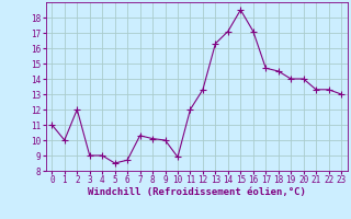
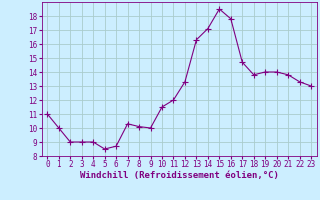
2: 12.0 -> 9.0
10: 8.9 -> 11.5
16: 17.1 -> 17.8
18: 14.5 -> 13.8
21: 13.3 -> 13.8
